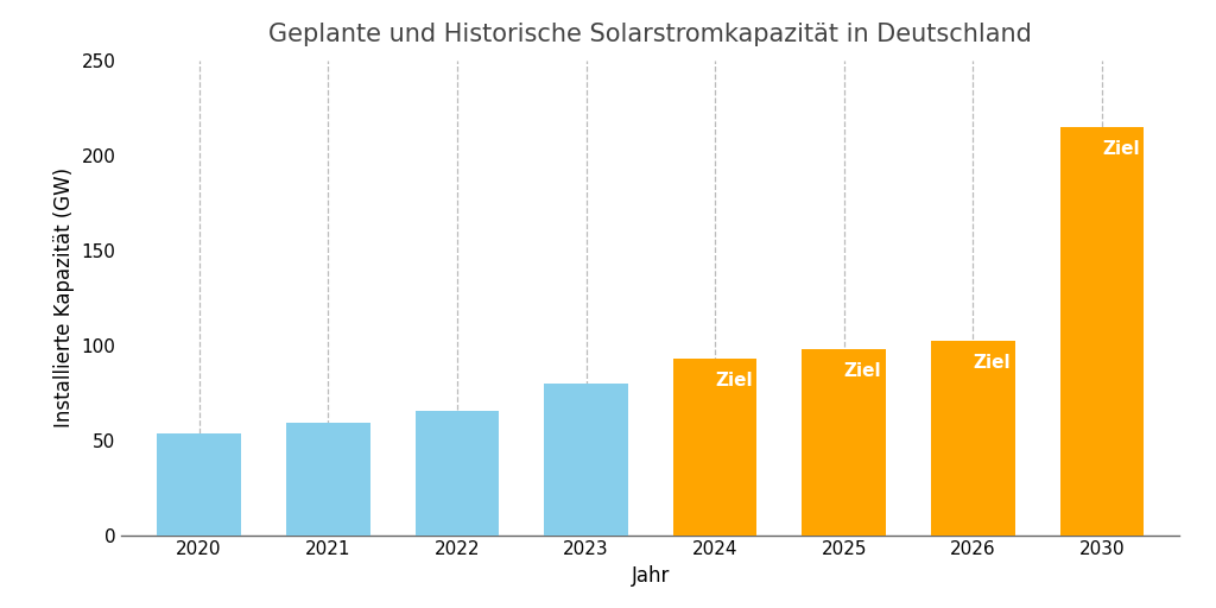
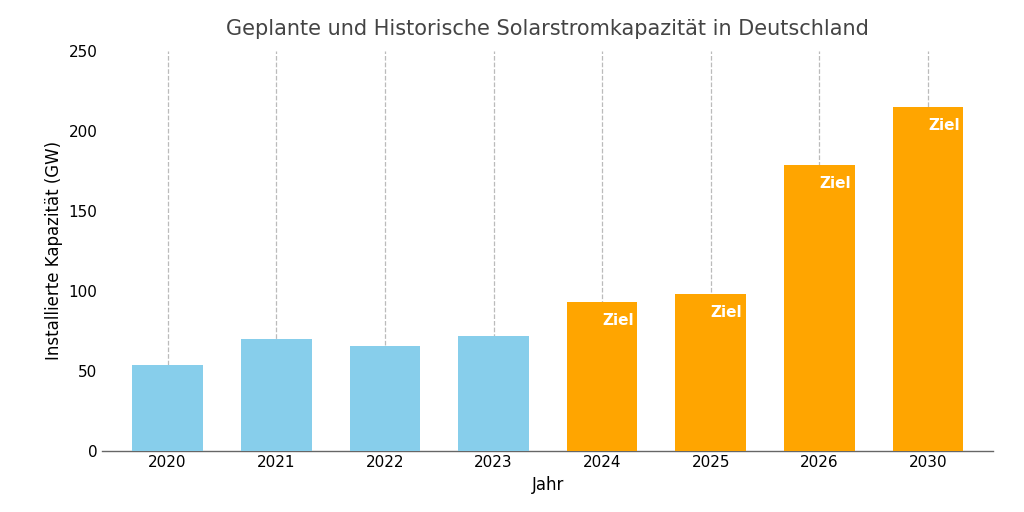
2021: 59 -> 70
2023: 80 -> 72
2026: 102 -> 179
